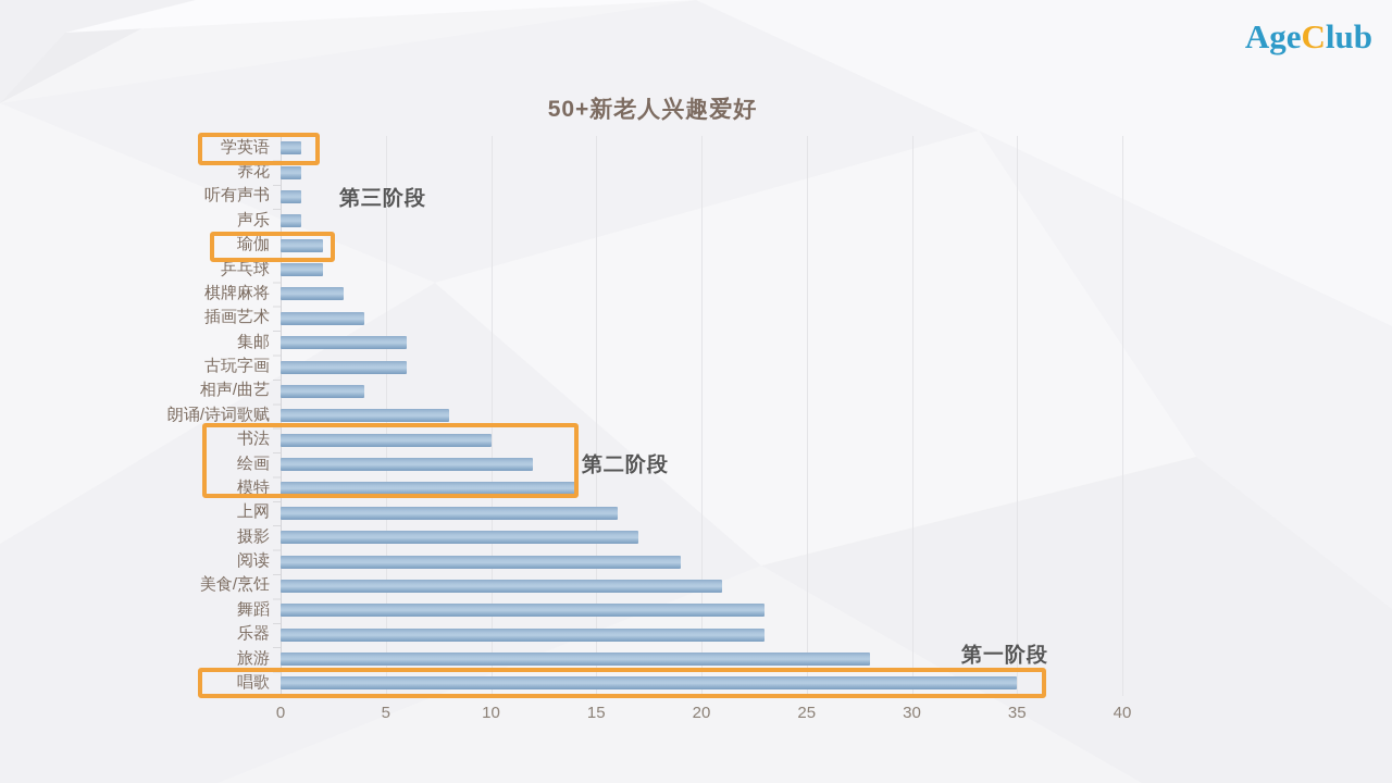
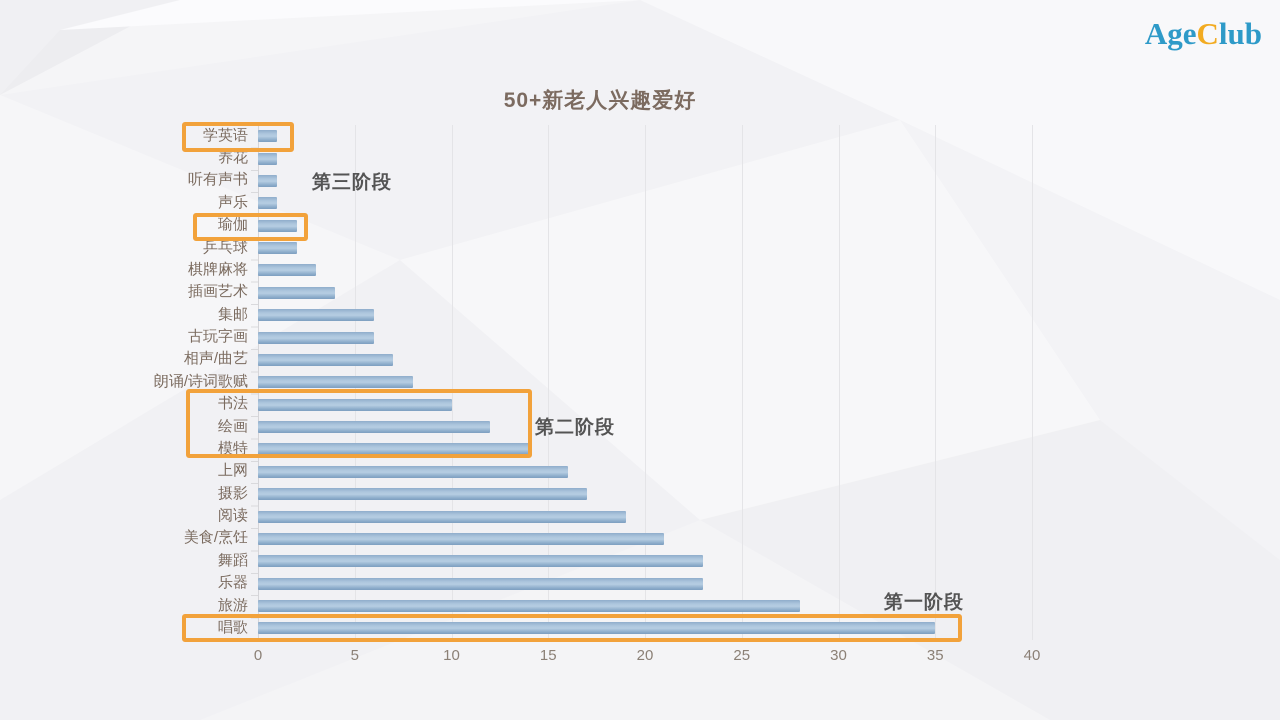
相声/曲艺: 4 -> 7
